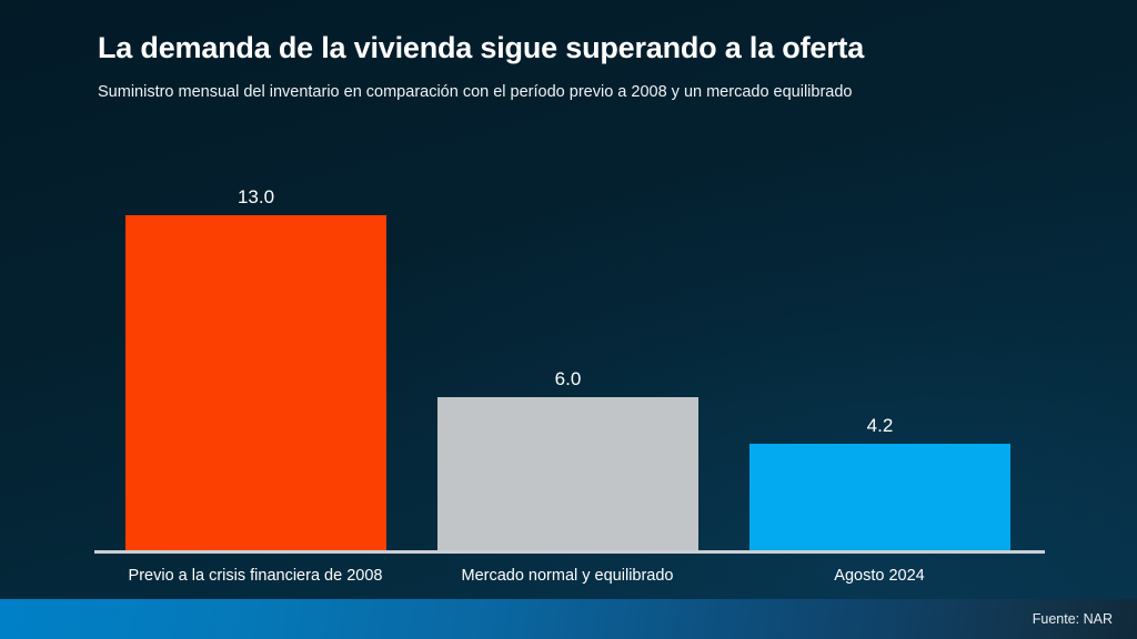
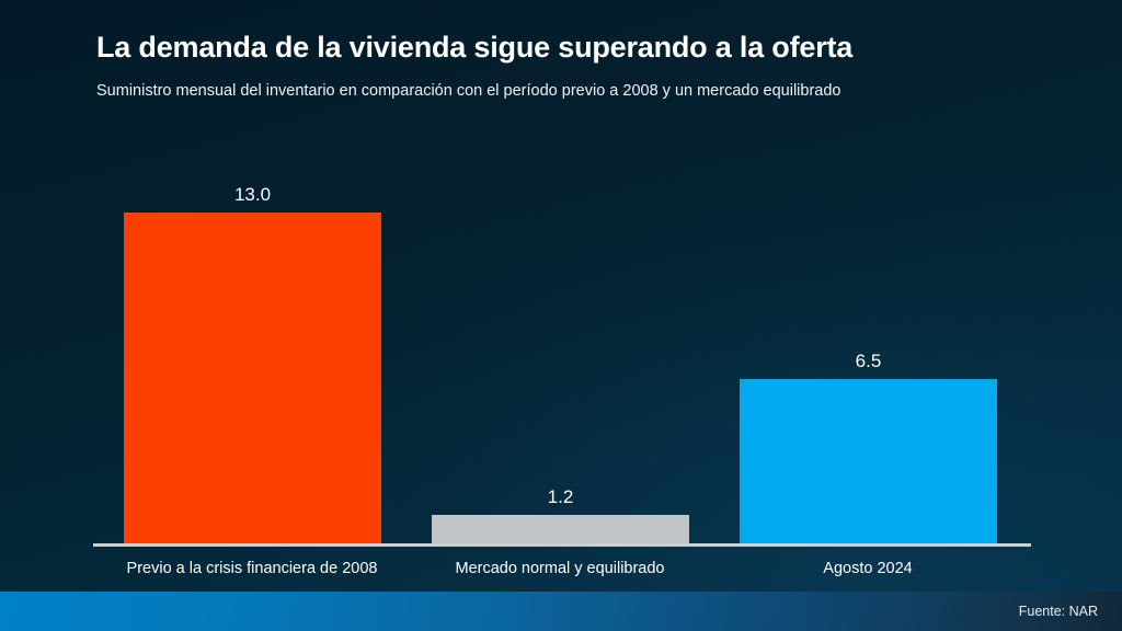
Mercado normal y equilibrado: 6.0 -> 1.2
Agosto 2024: 4.2 -> 6.5
